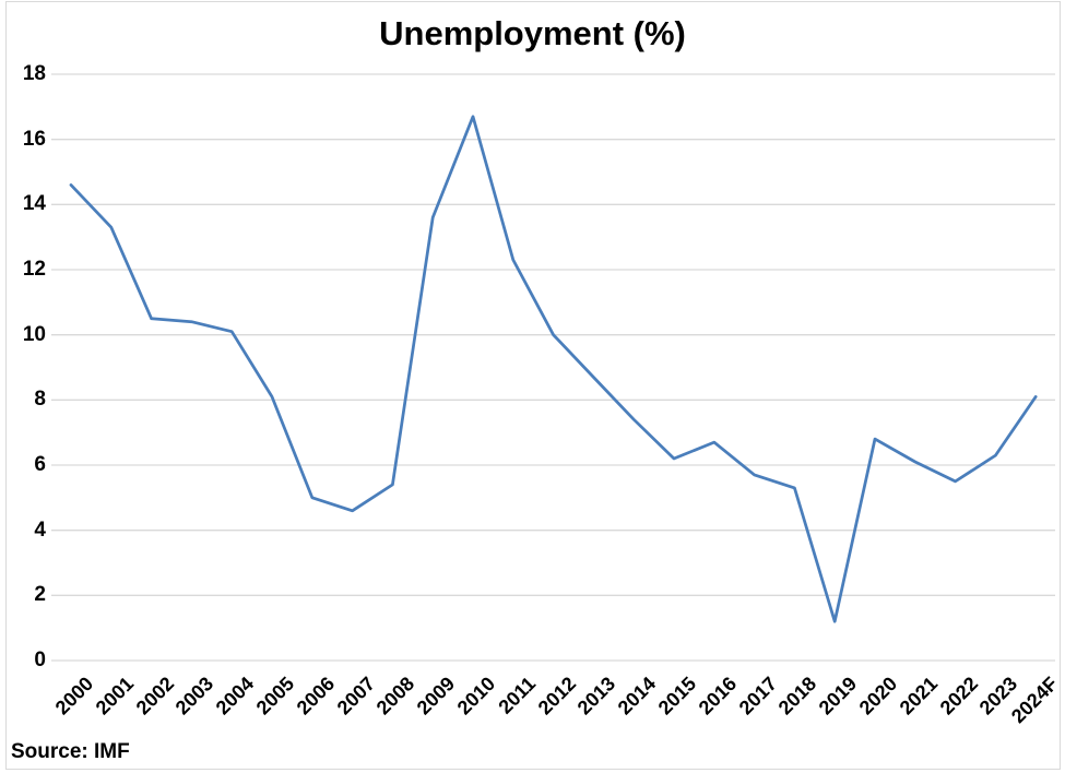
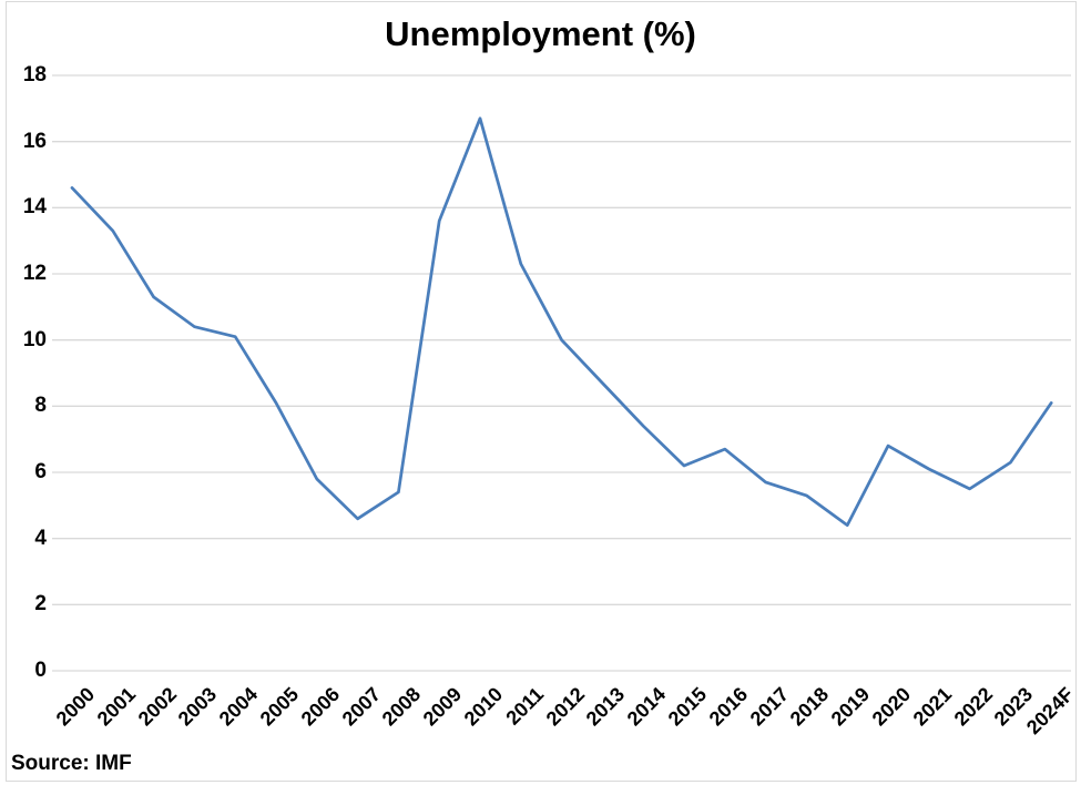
2002: 10.5 -> 11.3
2006: 5.0 -> 5.8
2019: 1.2 -> 4.4
